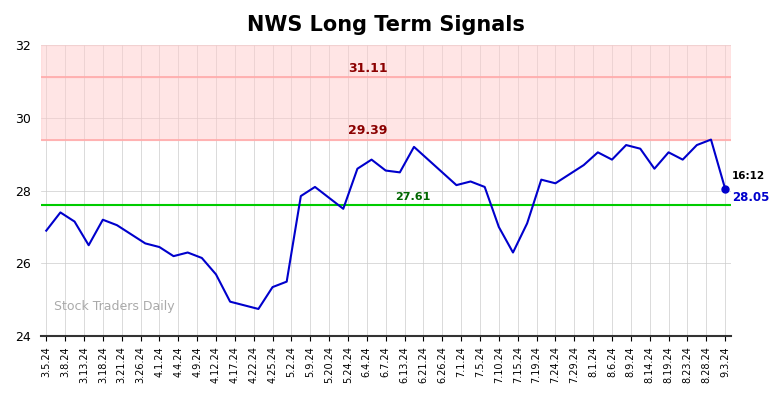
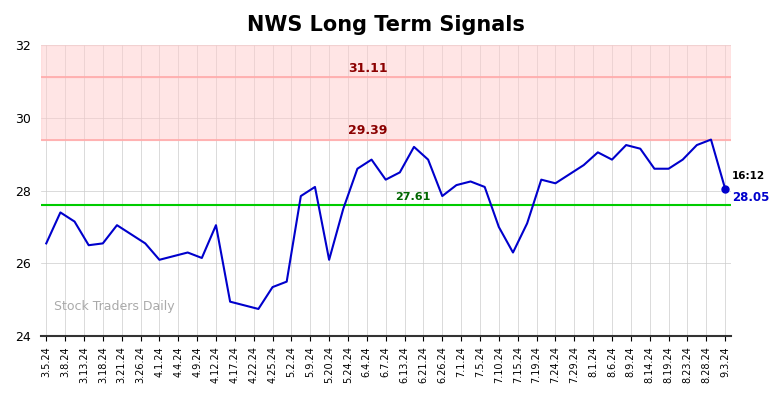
3.5.24: 26.90 -> 26.55
3.18.24: 27.20 -> 26.55
4.1.24: 26.45 -> 26.10
4.12.24: 25.70 -> 27.05
5.20.24: 27.80 -> 26.10
6.7.24: 28.55 -> 28.30
6.26.24: 28.50 -> 27.85
8.19.24: 29.05 -> 28.60
